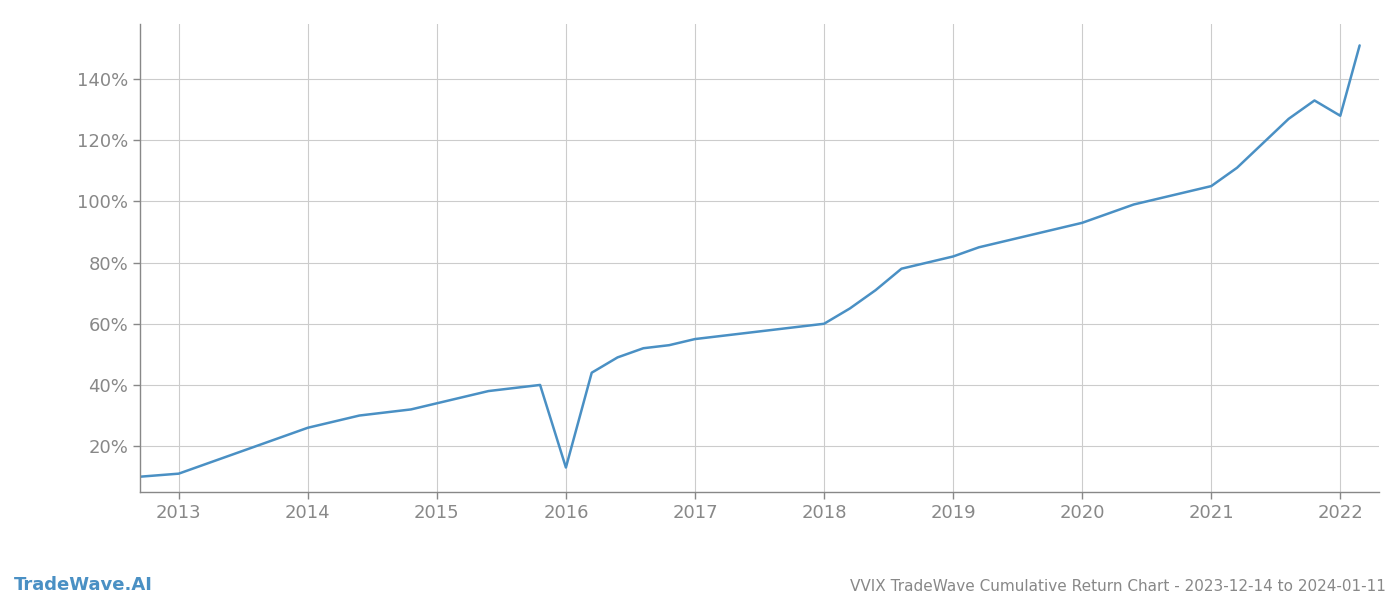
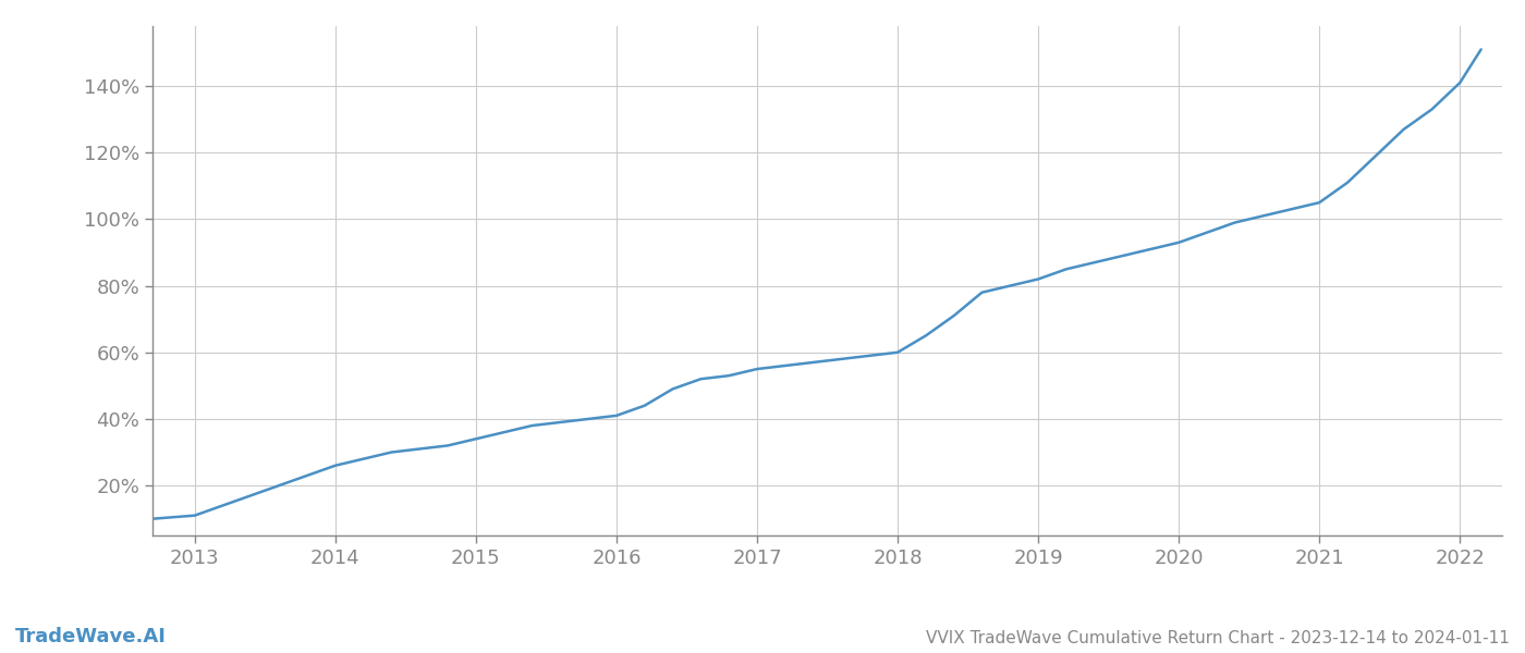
2016: 13% -> 41%
2022: 128% -> 141%
